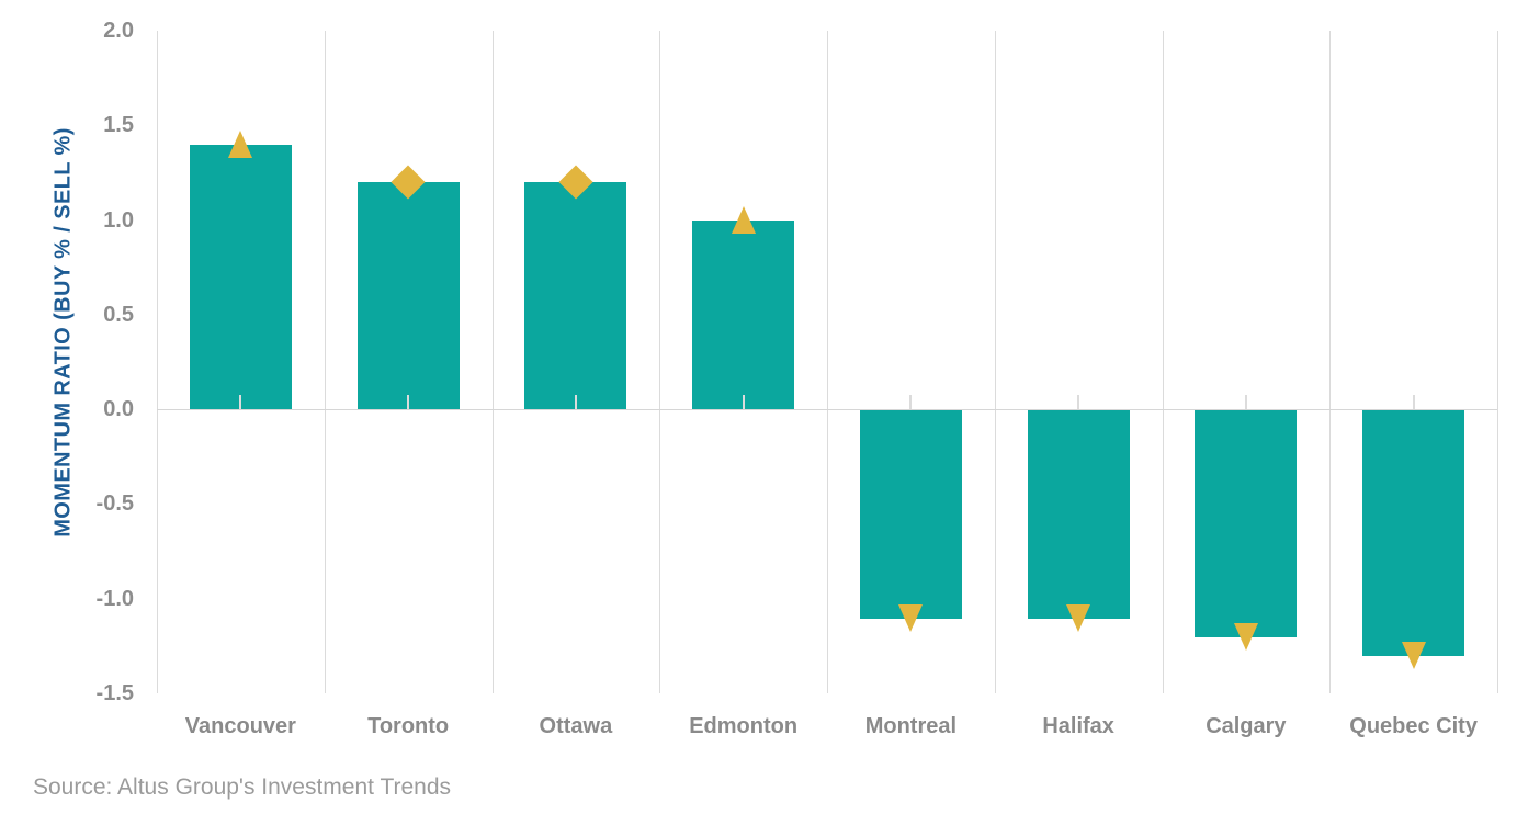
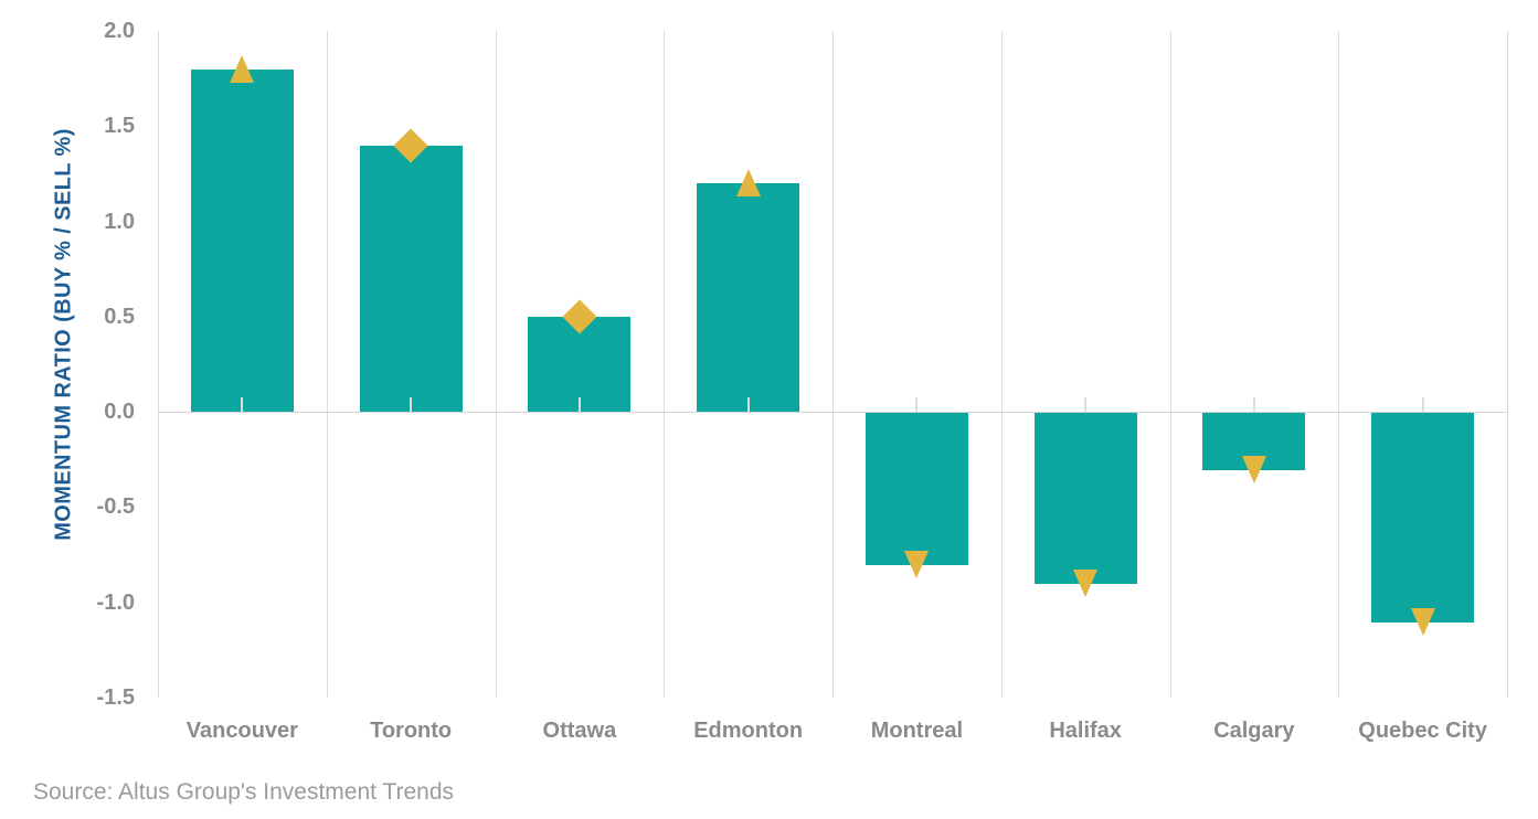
Vancouver: 1.4 -> 1.8
Toronto: 1.2 -> 1.4
Ottawa: 1.2 -> 0.5
Edmonton: 1.0 -> 1.2
Montreal: -1.1 -> -0.8
Halifax: -1.1 -> -0.9
Calgary: -1.2 -> -0.3
Quebec City: -1.3 -> -1.1
